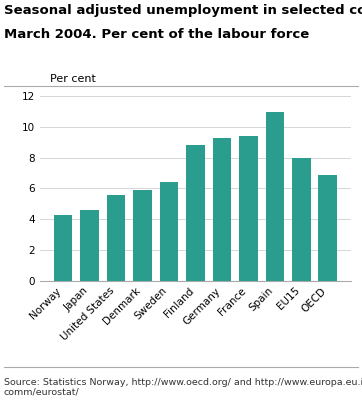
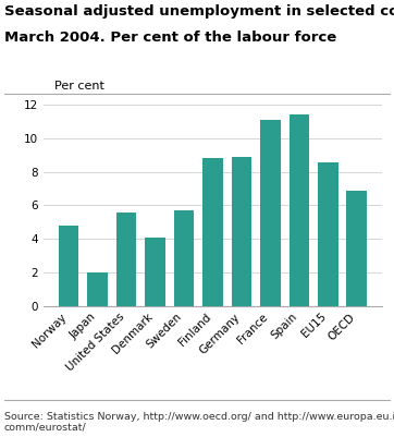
Norway: 4.3 -> 4.8
Japan: 4.6 -> 2.0
Denmark: 5.9 -> 4.1
Sweden: 6.4 -> 5.7
Germany: 9.3 -> 8.9
France: 9.4 -> 11.1
Spain: 11.0 -> 11.4
EU15: 8.0 -> 8.6
